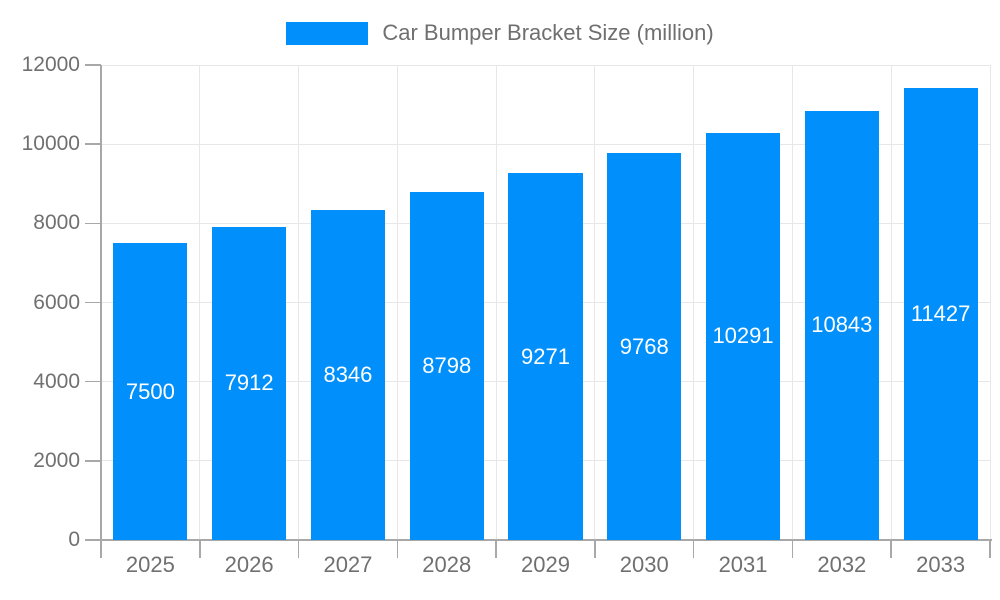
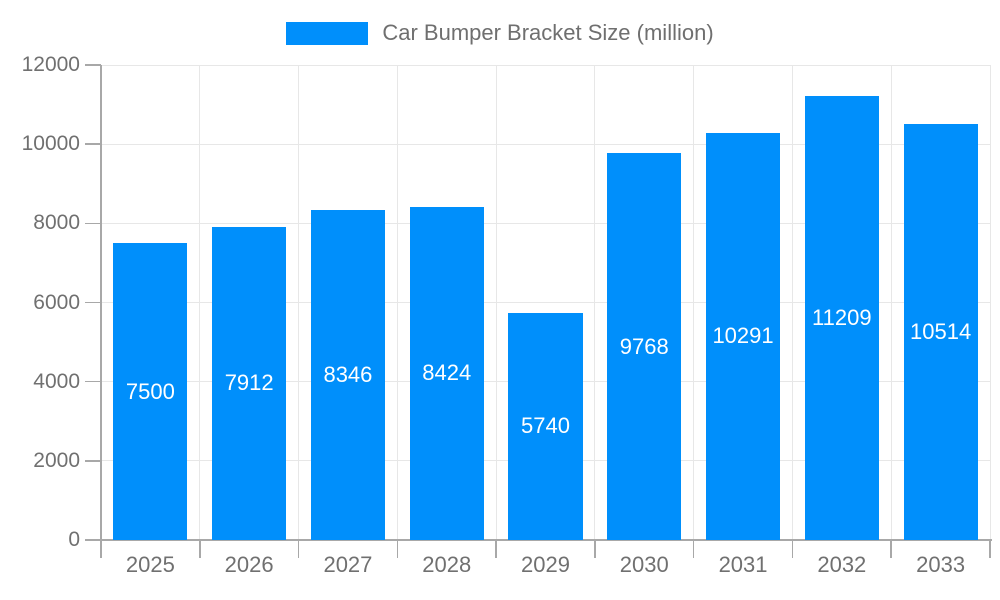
2028: 8798 -> 8424
2029: 9271 -> 5740
2032: 10843 -> 11209
2033: 11427 -> 10514
